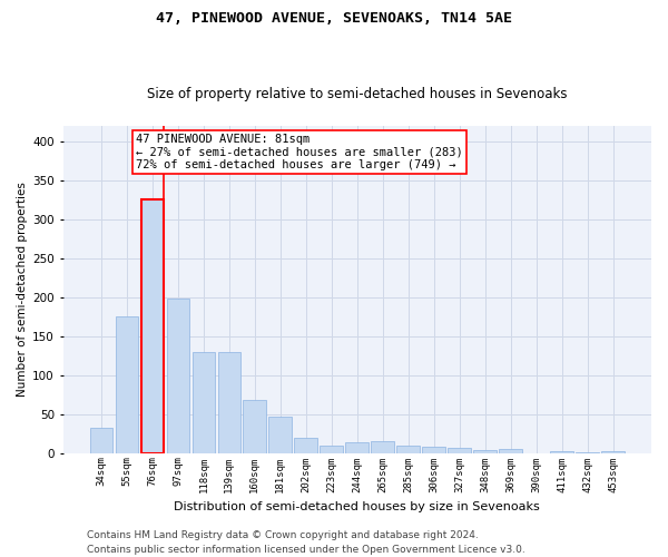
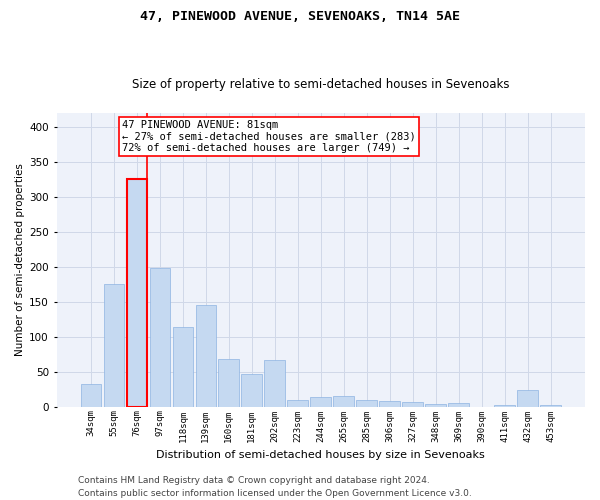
118sqm: 130 -> 114
139sqm: 130 -> 146
202sqm: 20 -> 66
432sqm: 1 -> 24
